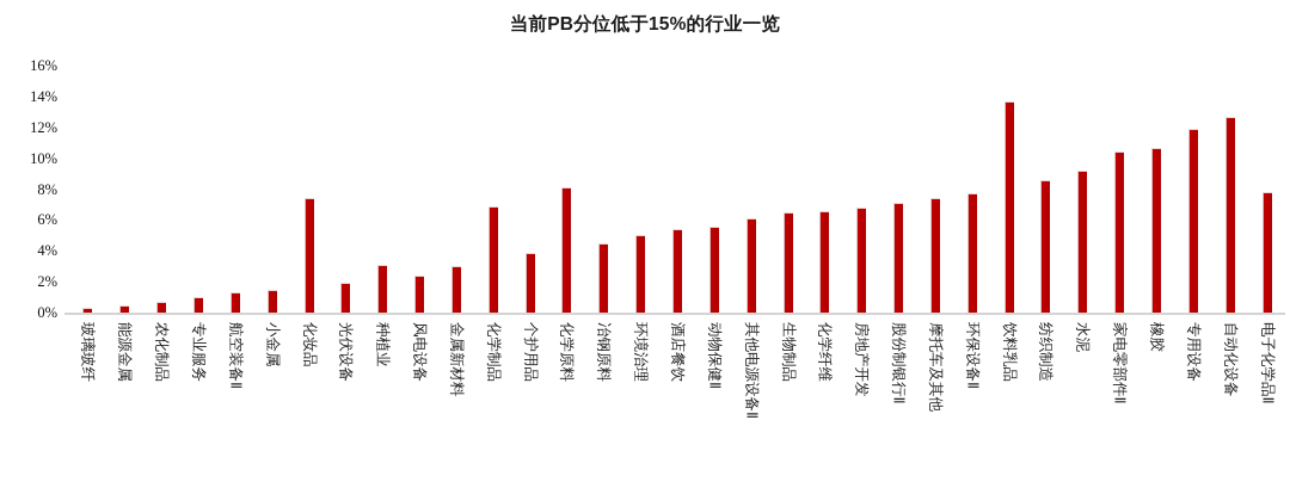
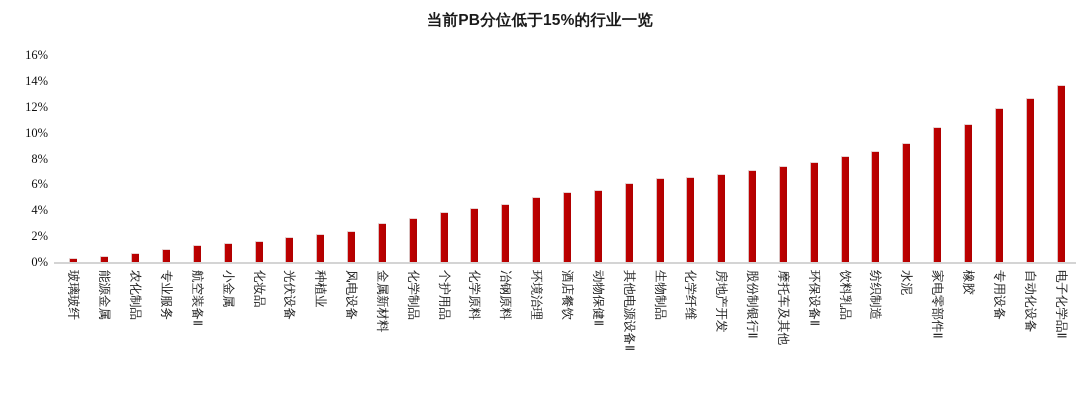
化妆品: 7.4% -> 1.6%
种植业: 3.1% -> 2.2%
化学制品: 6.9% -> 3.4%
化学原料: 8.1% -> 4.2%
饮料乳品: 13.7% -> 8.2%
电子化学品Ⅱ: 7.8% -> 13.7%
